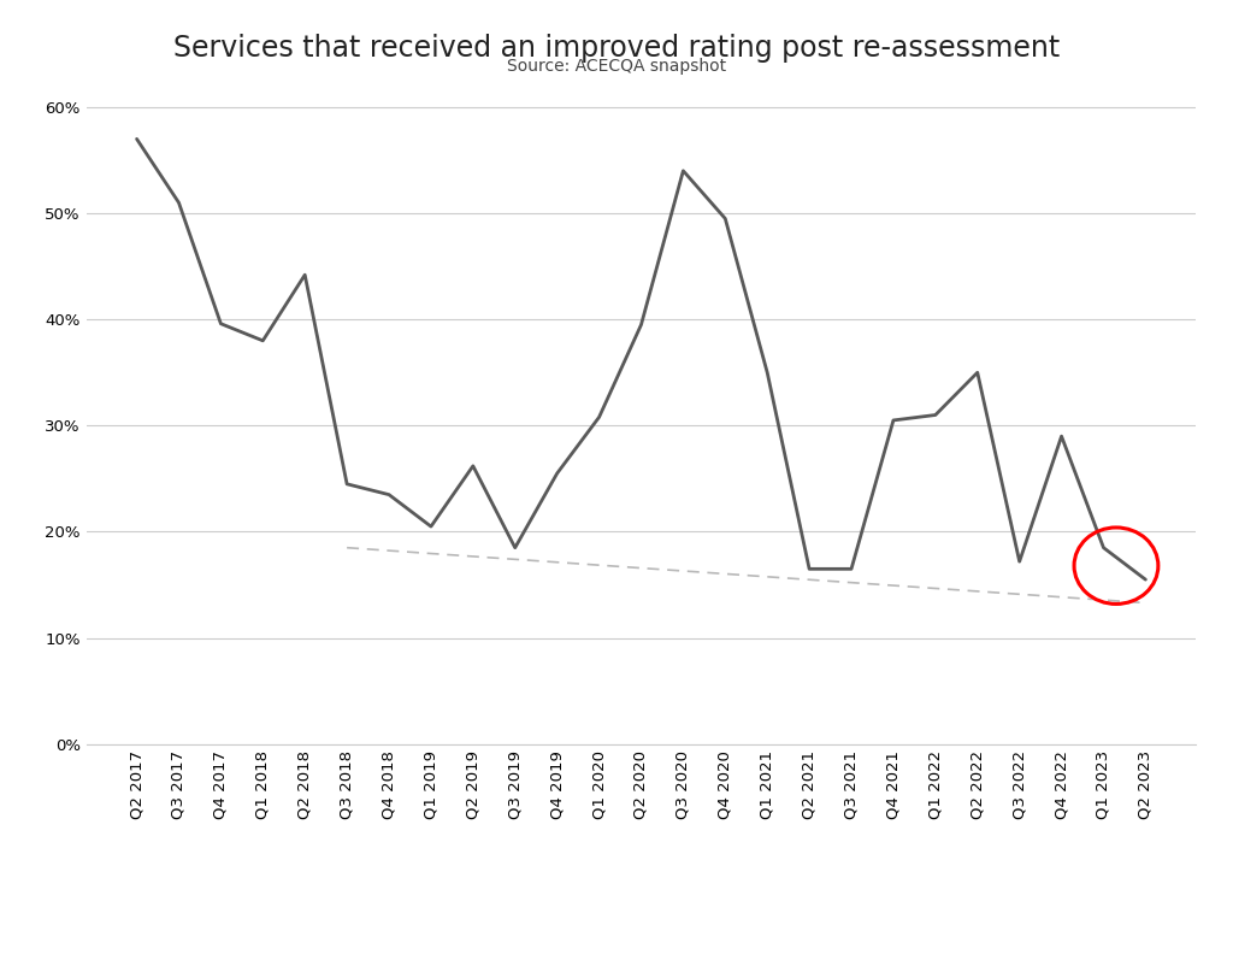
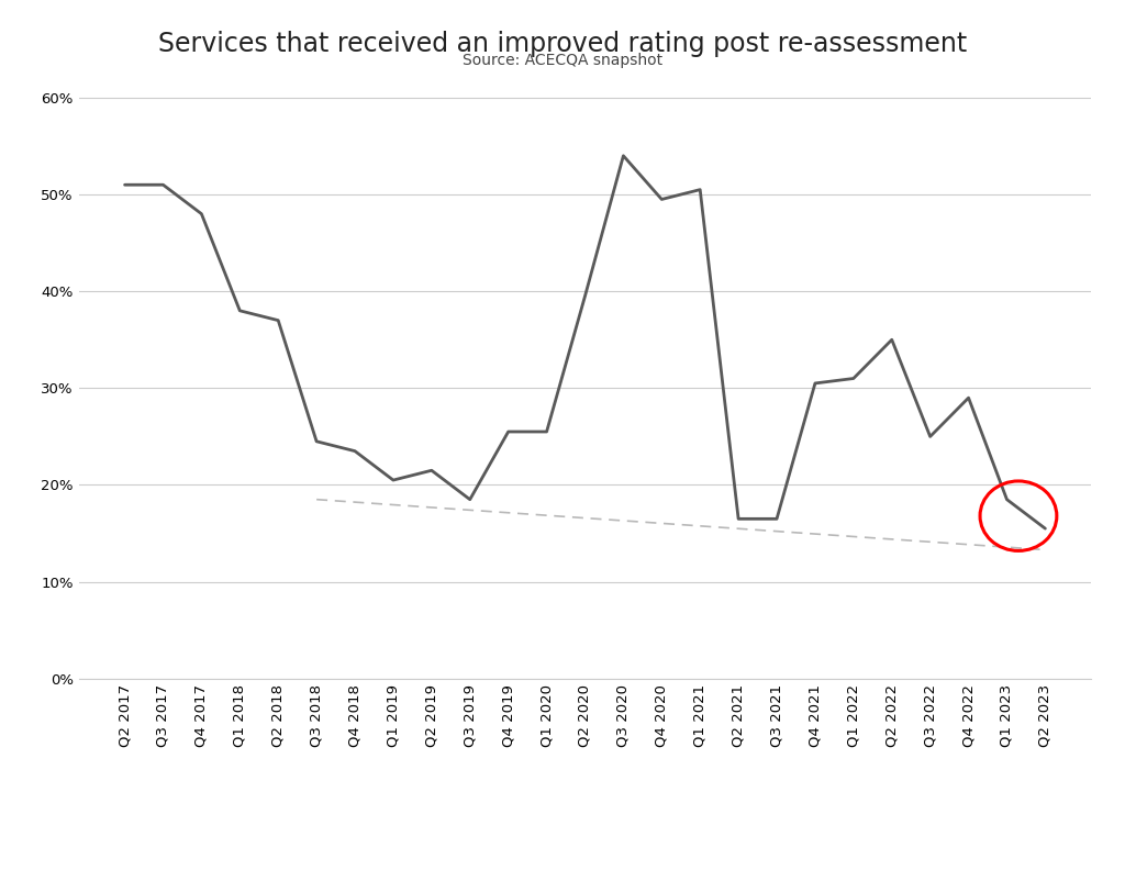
Q2 2017: 57.0% -> 51.0%
Q4 2017: 39.6% -> 48.0%
Q2 2018: 44.2% -> 37.0%
Q2 2019: 26.2% -> 21.5%
Q1 2020: 30.8% -> 25.5%
Q1 2021: 35.0% -> 50.5%
Q3 2022: 17.2% -> 25.0%
